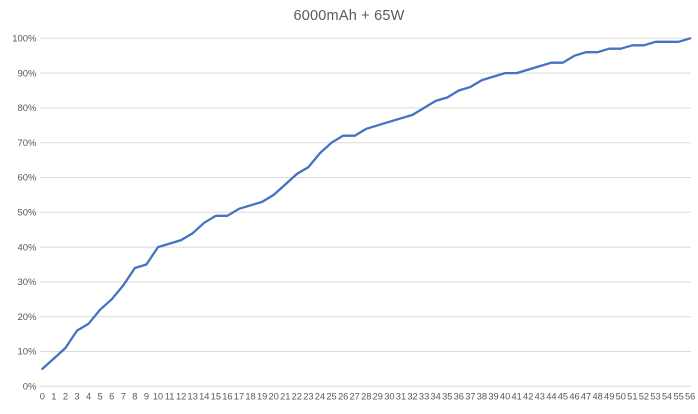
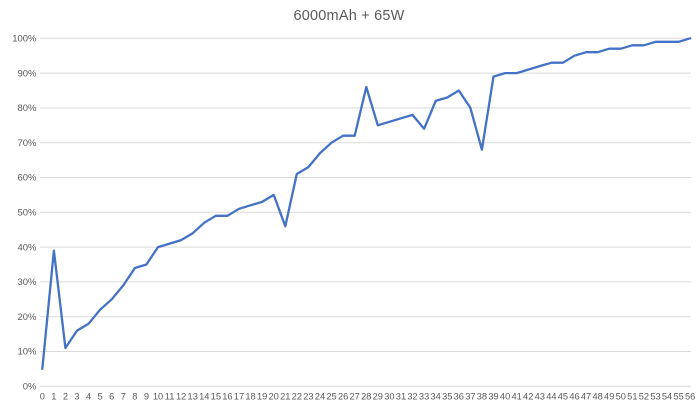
1: 8% -> 39%
21: 58% -> 46%
28: 74% -> 86%
33: 80% -> 74%
37: 86% -> 80%
38: 88% -> 68%
